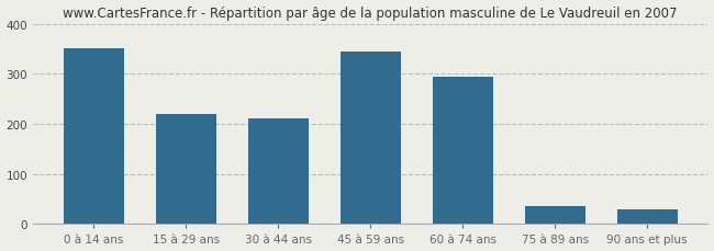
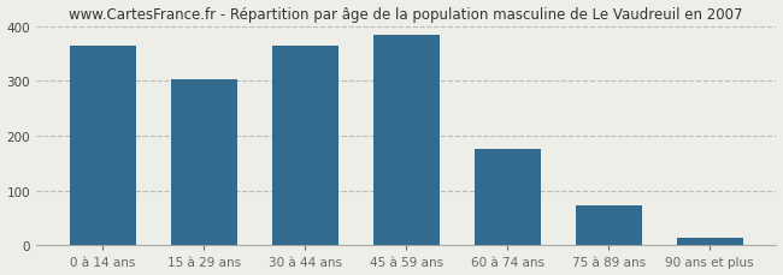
0 à 14 ans: 350 -> 365
15 à 29 ans: 220 -> 303
30 à 44 ans: 210 -> 363
45 à 59 ans: 345 -> 383
60 à 74 ans: 295 -> 176
75 à 89 ans: 35 -> 72
90 ans et plus: 30 -> 14
